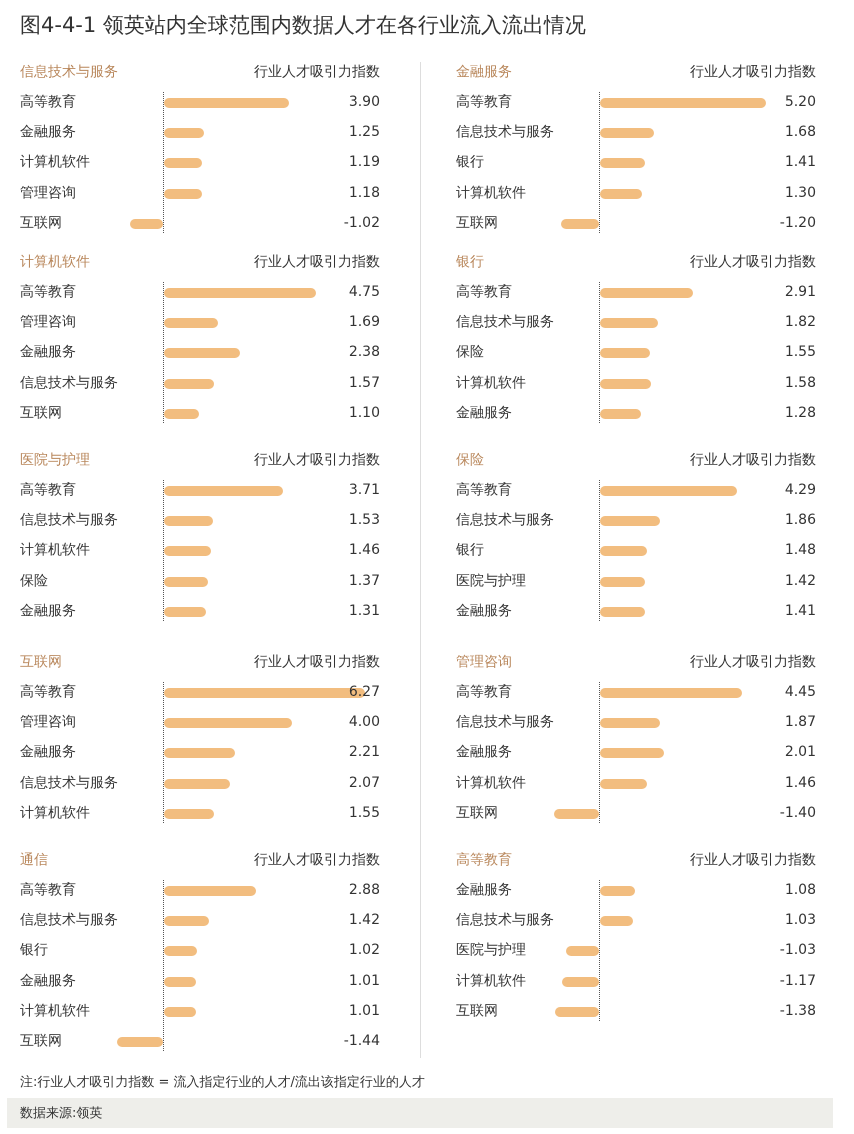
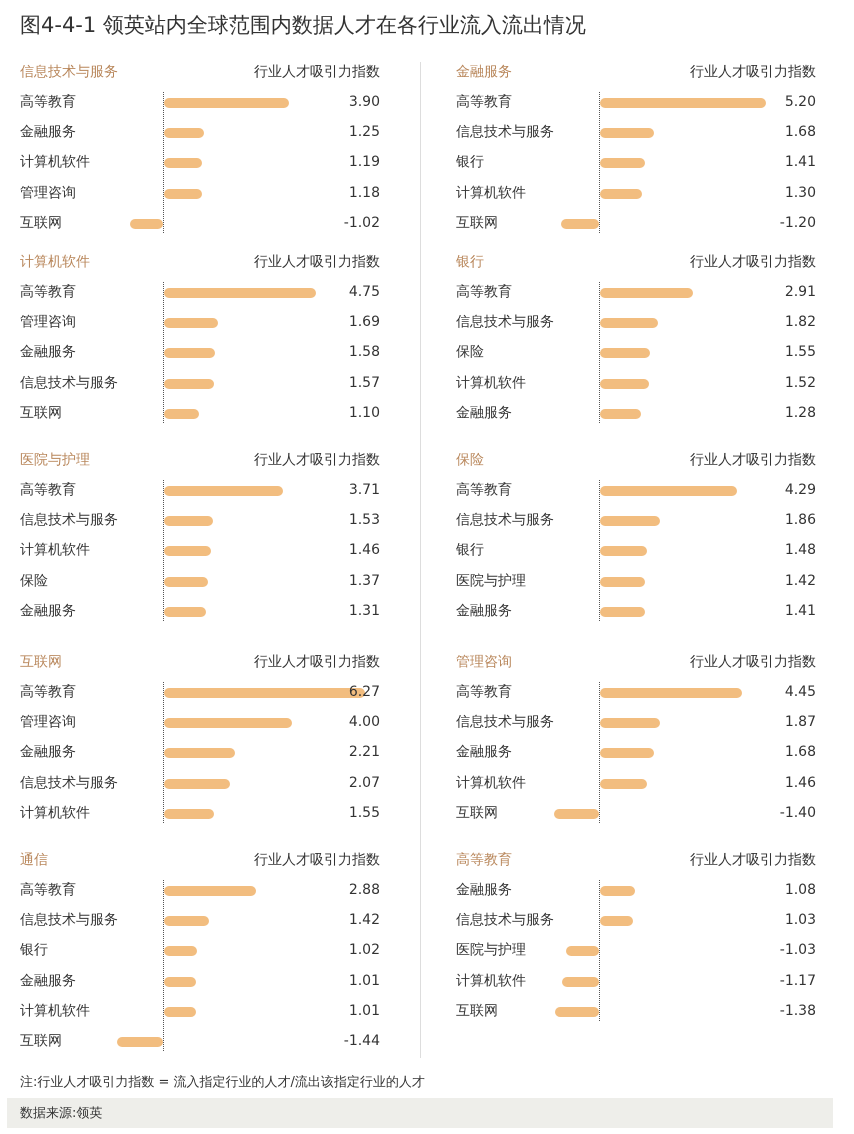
计算机软件/金融服务: 2.38 -> 1.58
银行/计算机软件: 1.58 -> 1.52
管理咨询/金融服务: 2.01 -> 1.68
